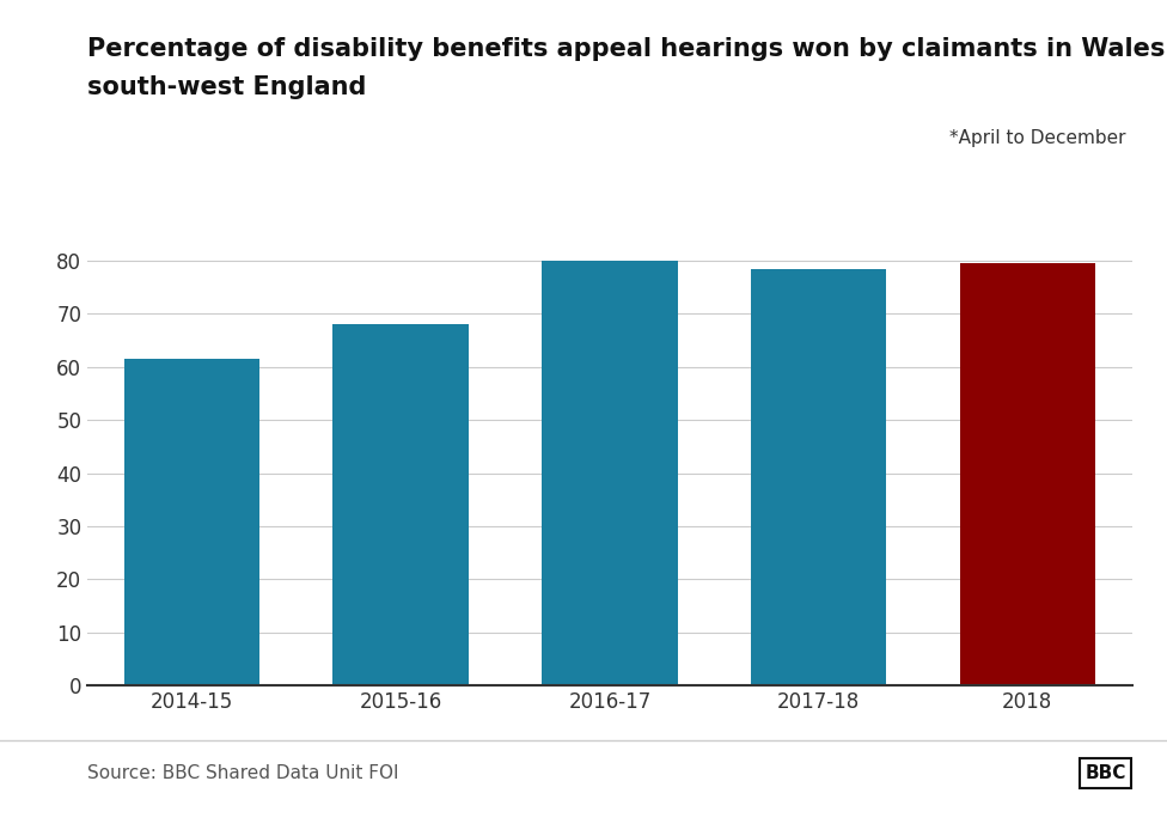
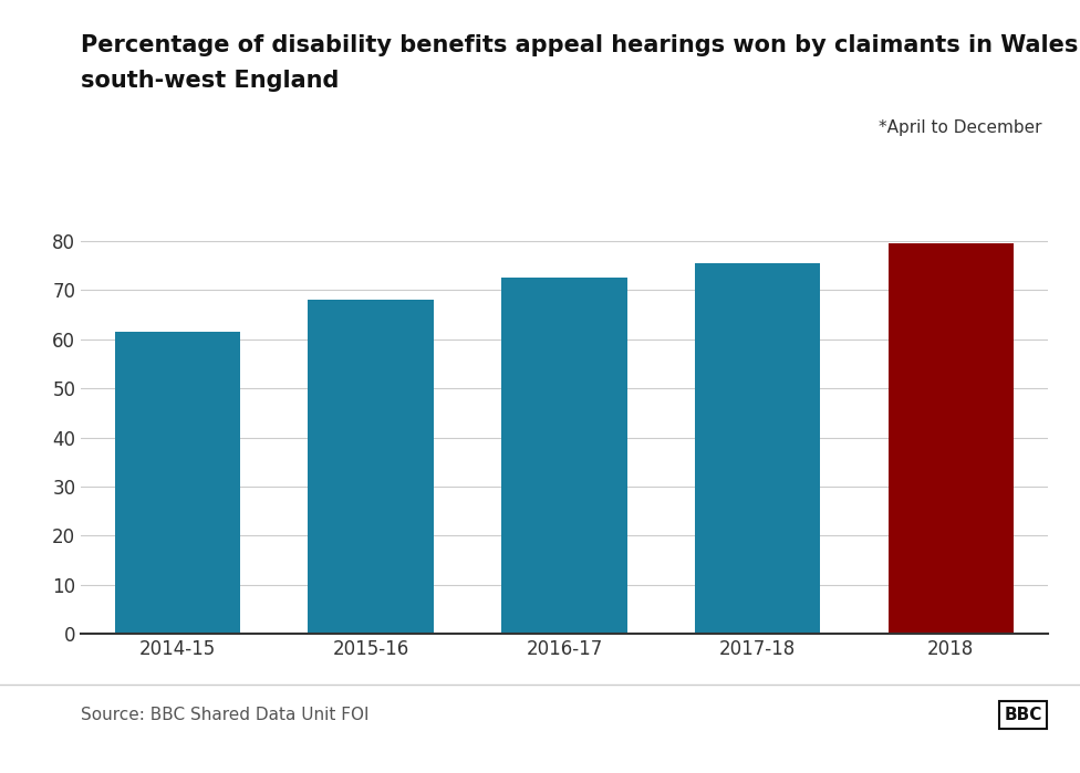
2016-17: 80.0 -> 72.5
2017-18: 78.5 -> 75.5
